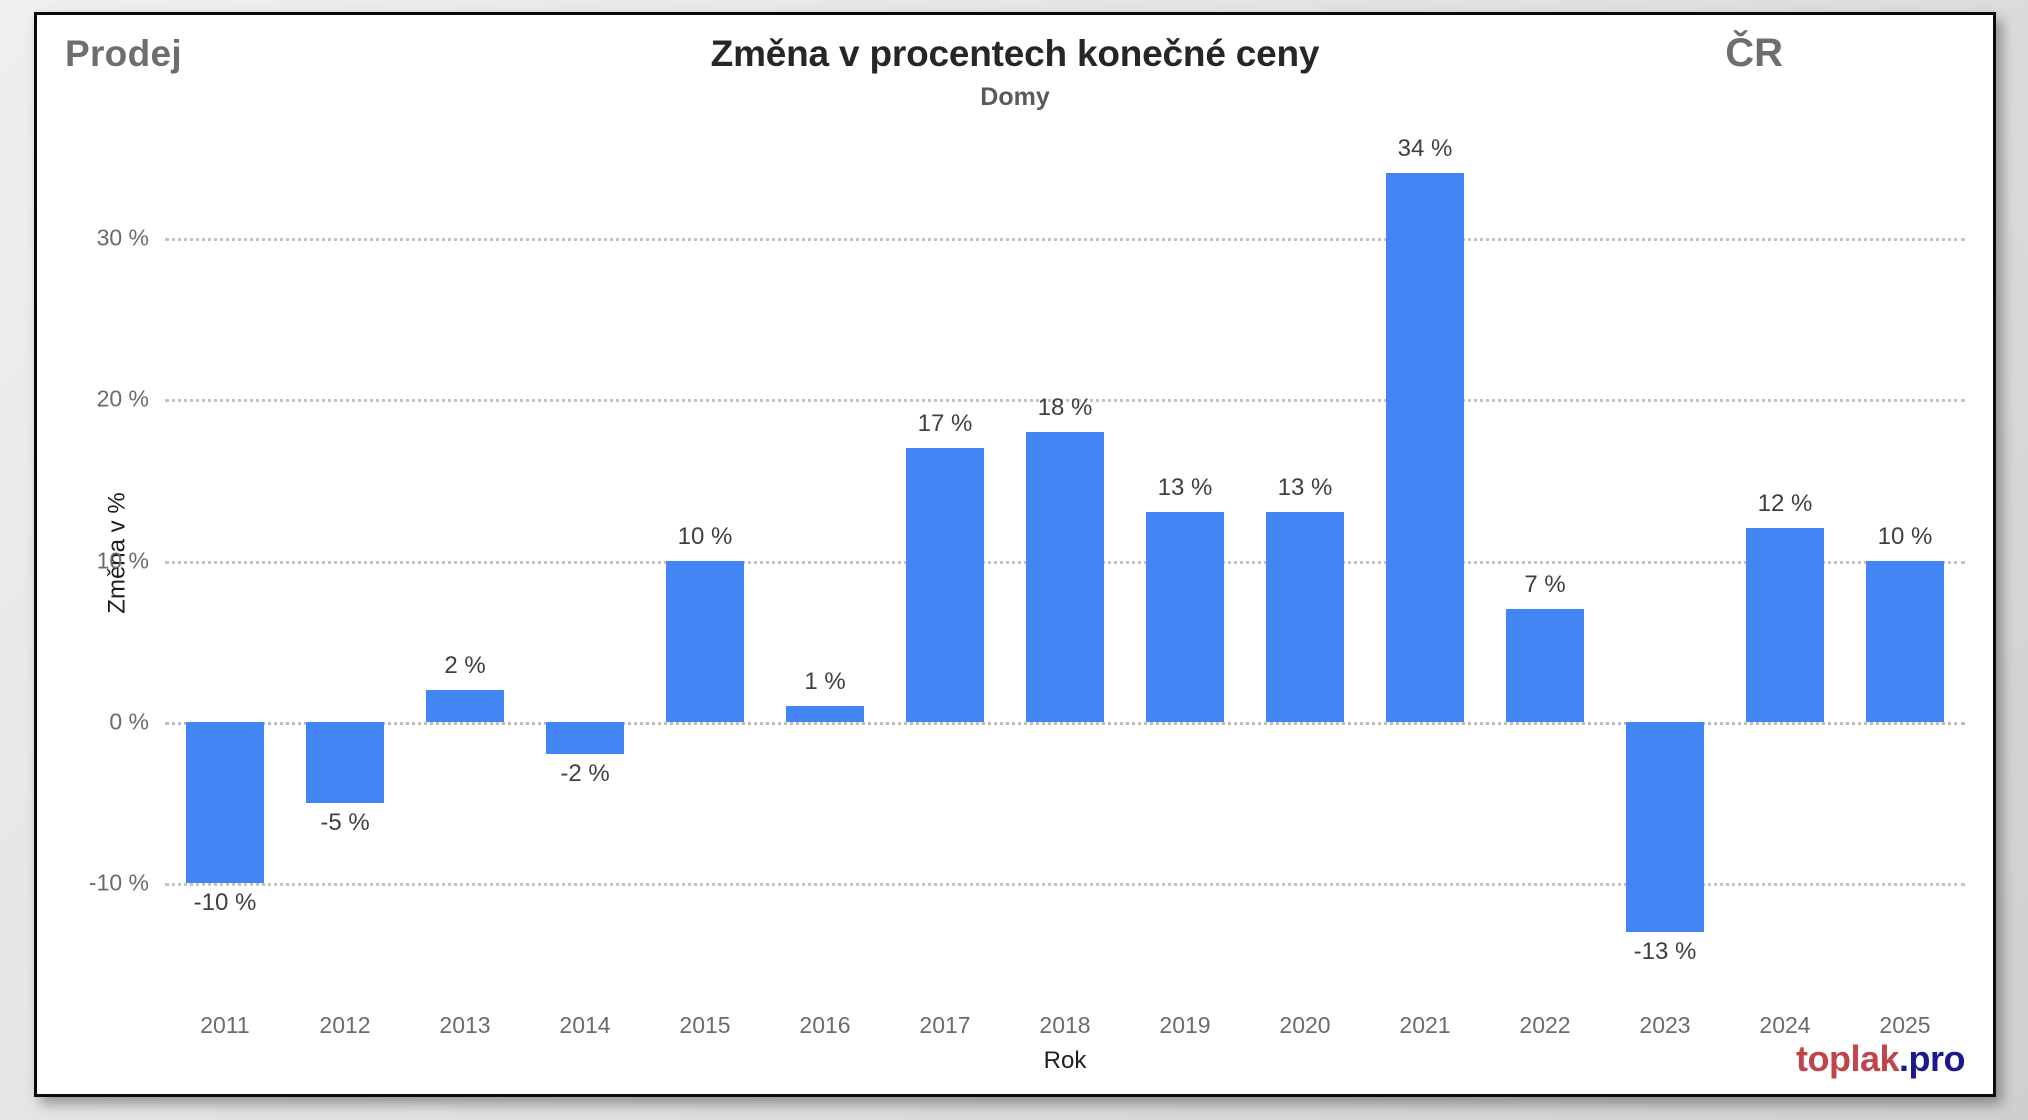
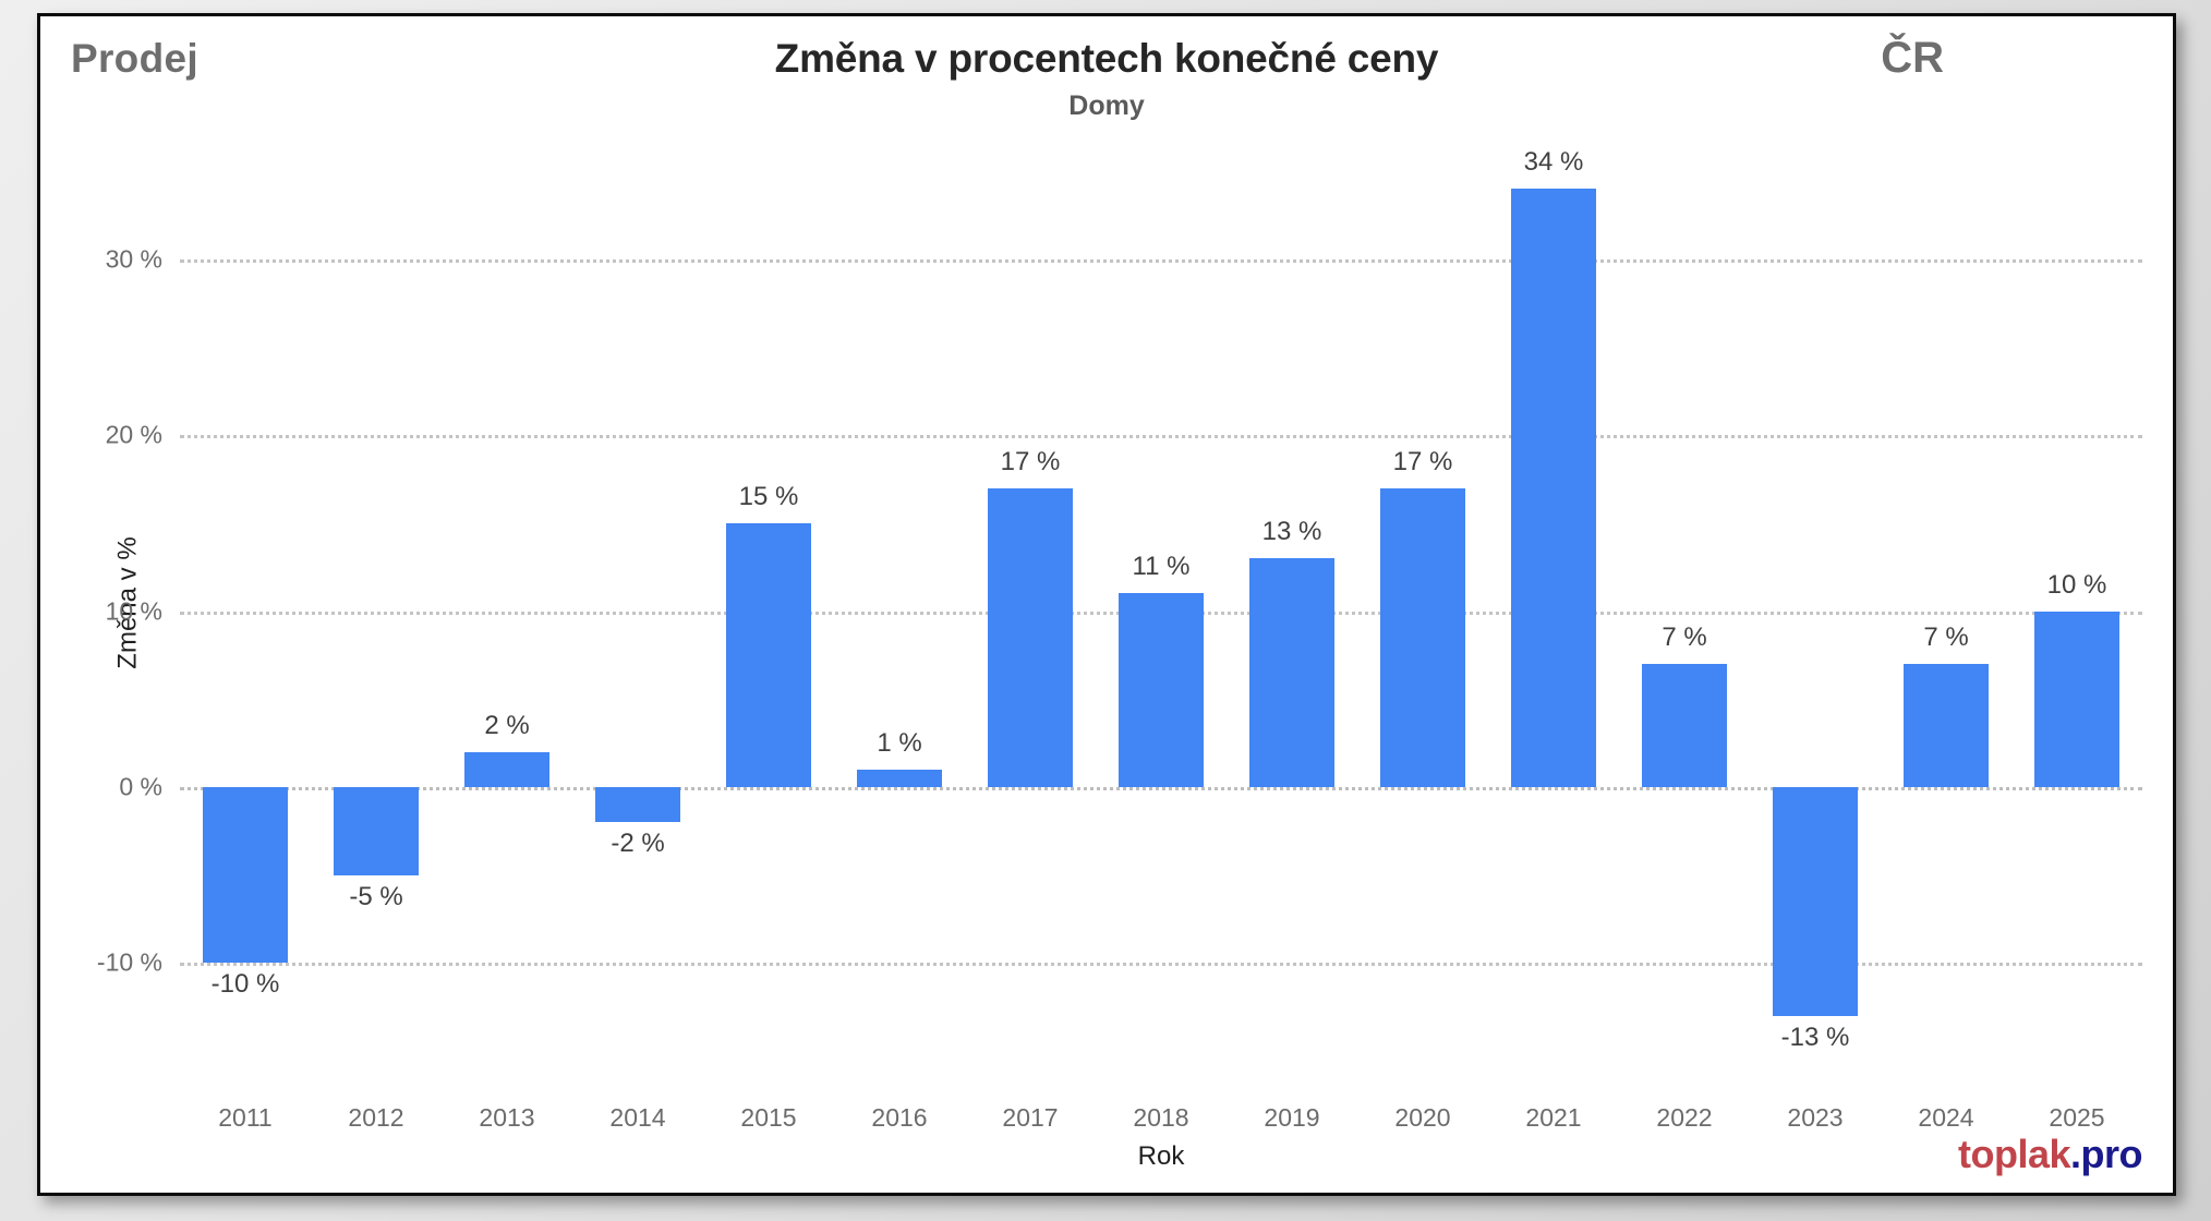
2015: 10 -> 15
2018: 18 -> 11
2020: 13 -> 17
2024: 12 -> 7
